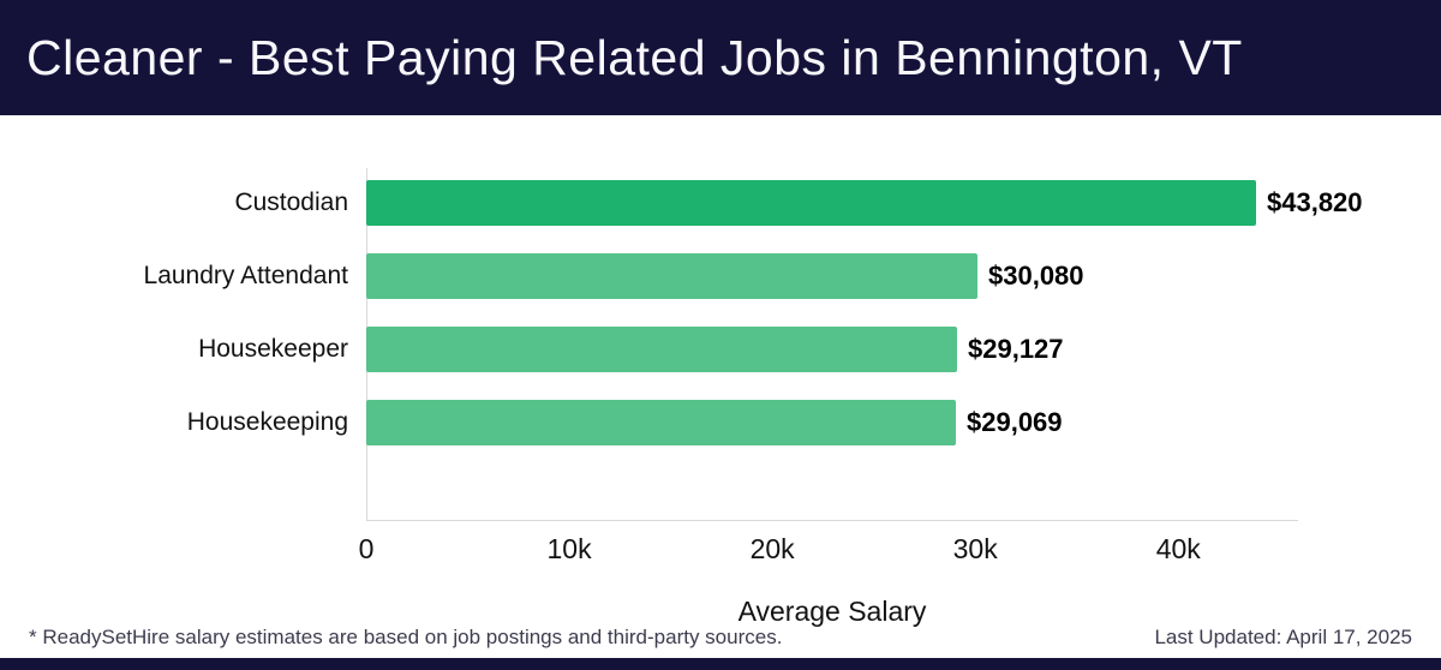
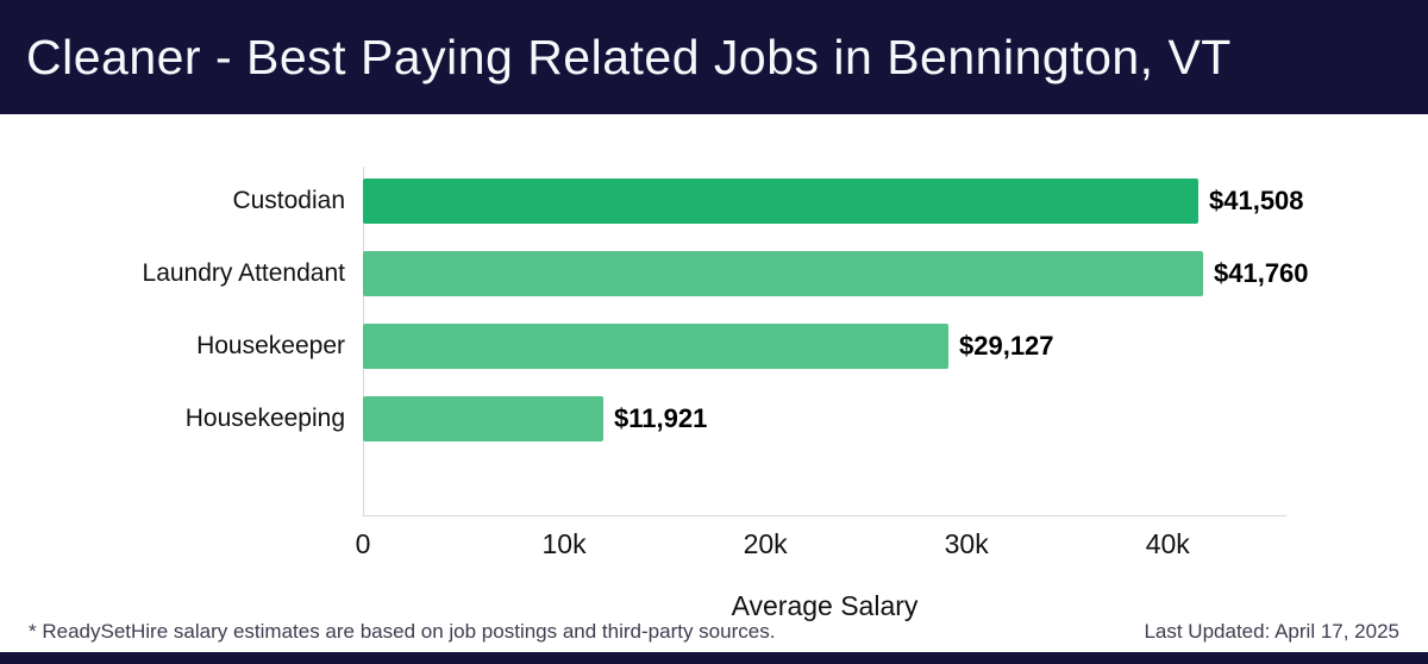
Custodian: $43,820 -> $41,508
Laundry Attendant: $30,080 -> $41,760
Housekeeping: $29,069 -> $11,921
